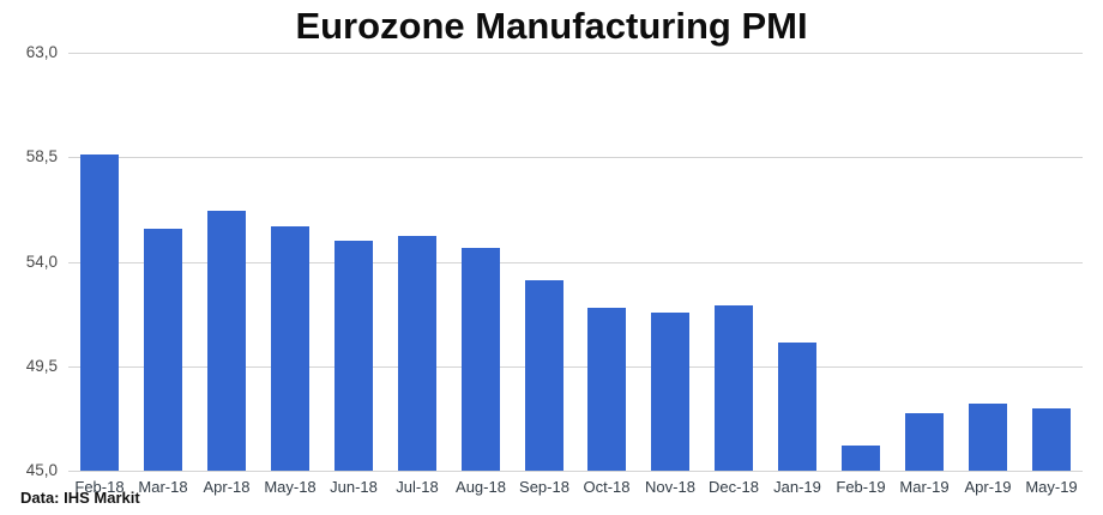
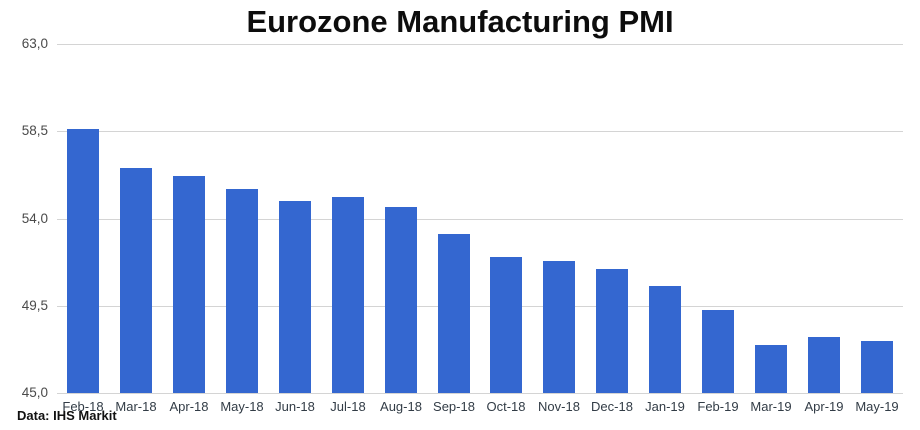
Mar-18: 55,4 -> 56,6
Dec-18: 52,1 -> 51,4
Feb-19: 46,1 -> 49,3
